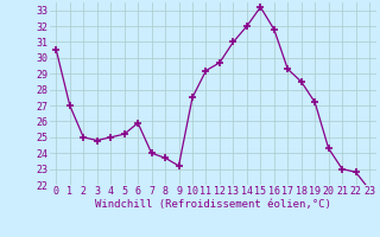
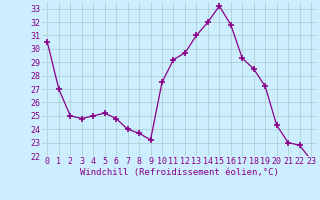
6: 25.9 -> 24.8
